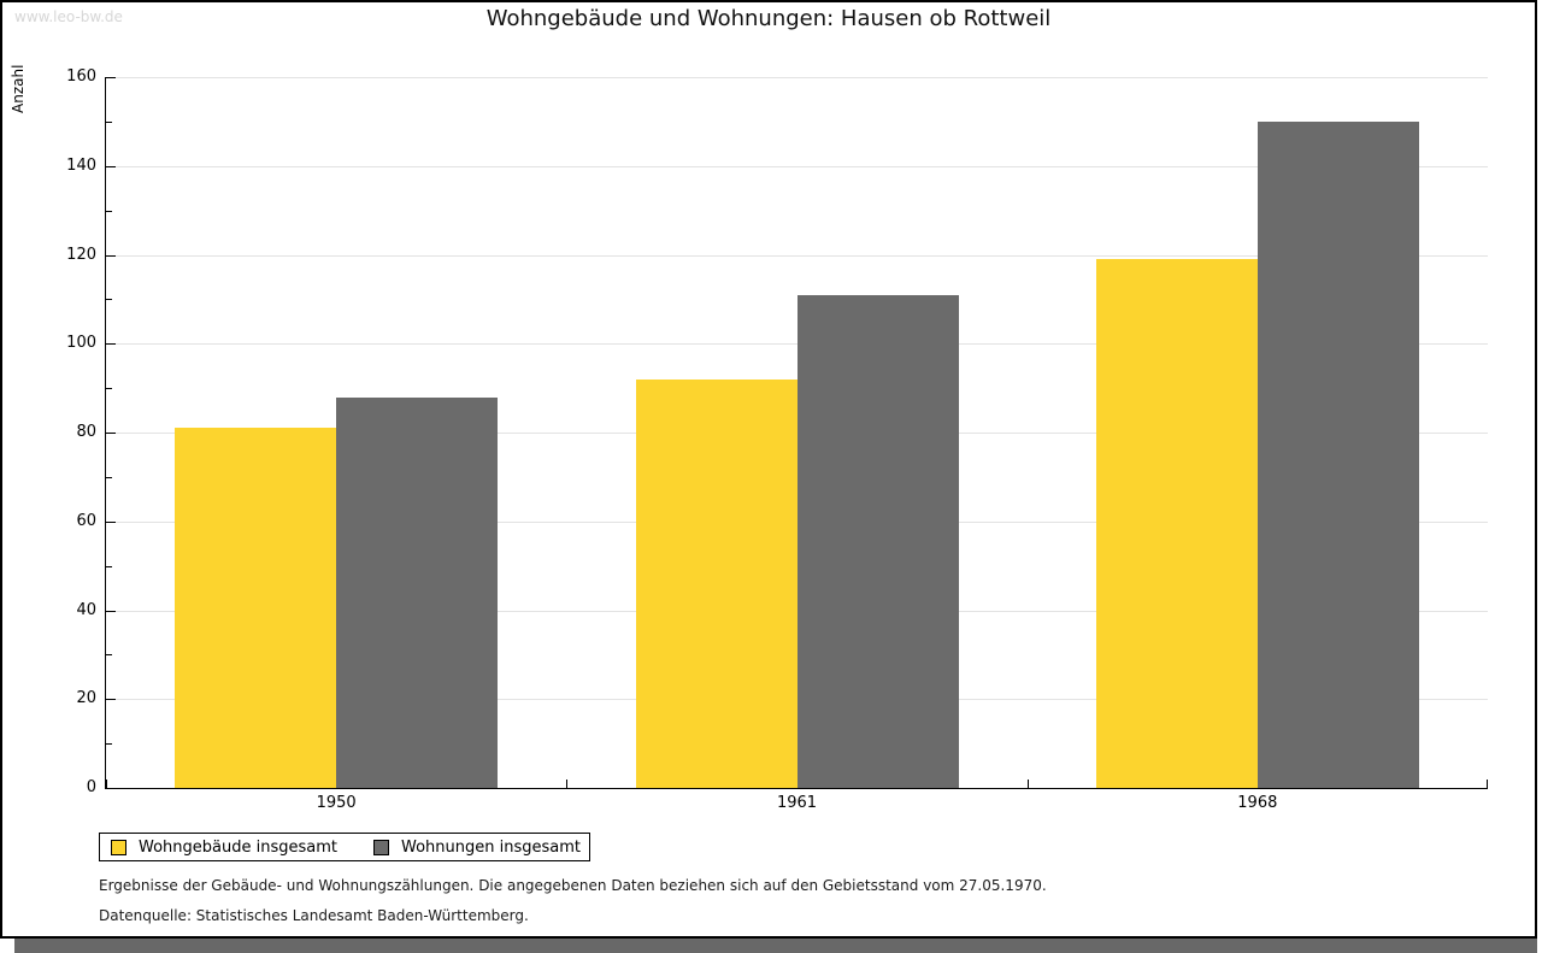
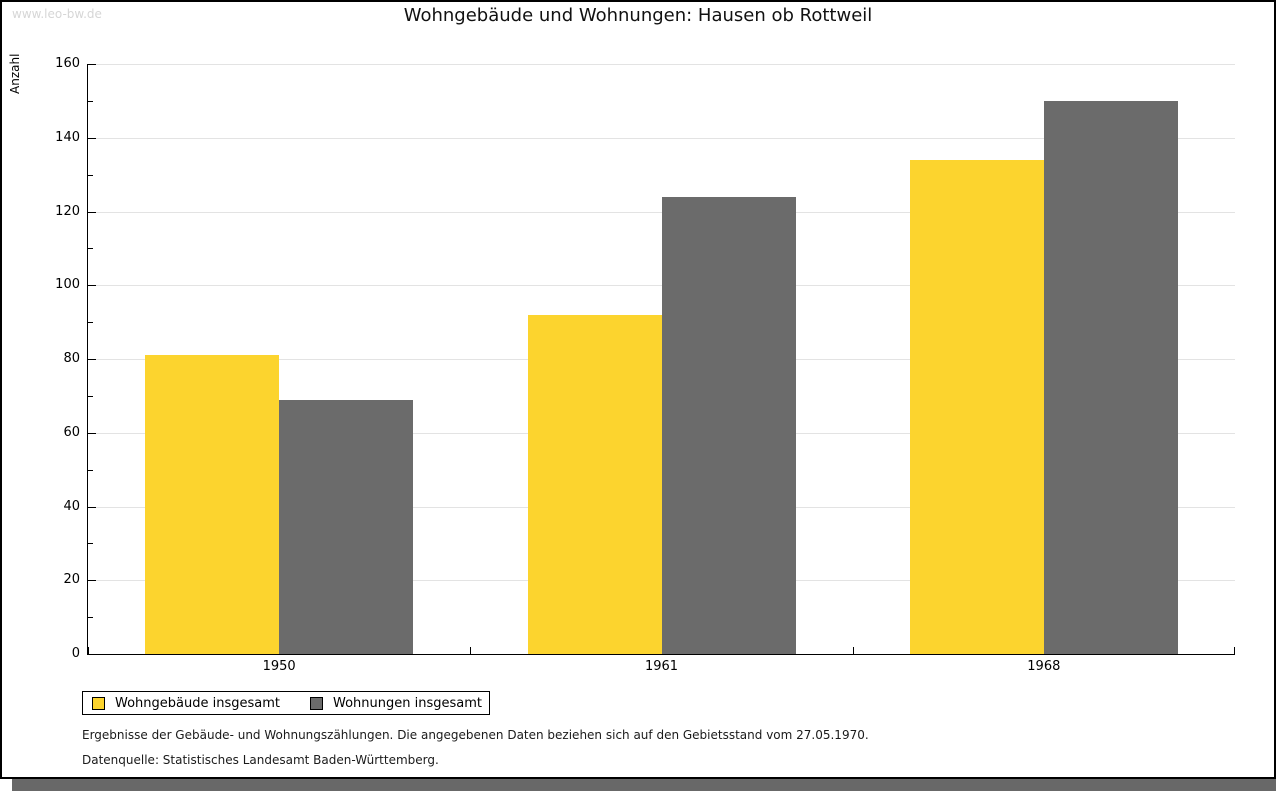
Wohnungen insgesamt/1950: 88 -> 69
Wohnungen insgesamt/1961: 111 -> 124
Wohngebäude insgesamt/1968: 119 -> 134
